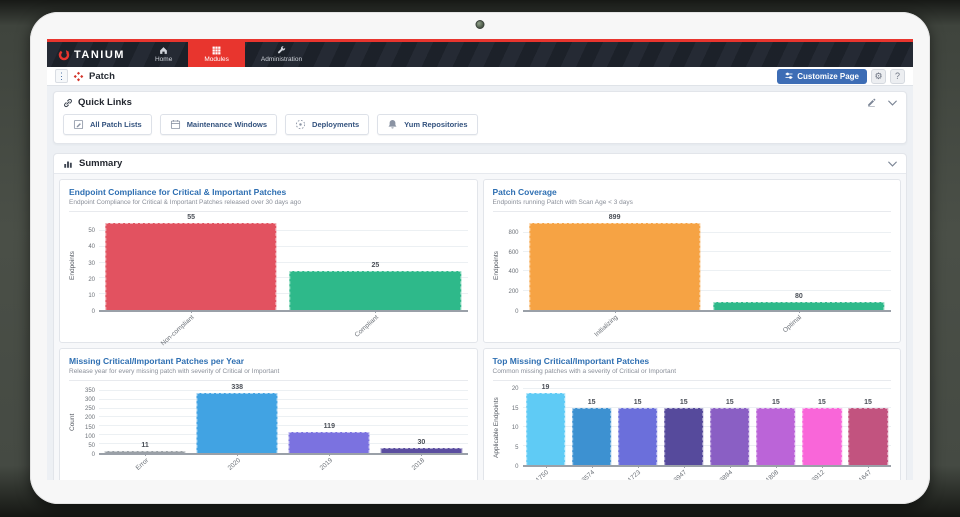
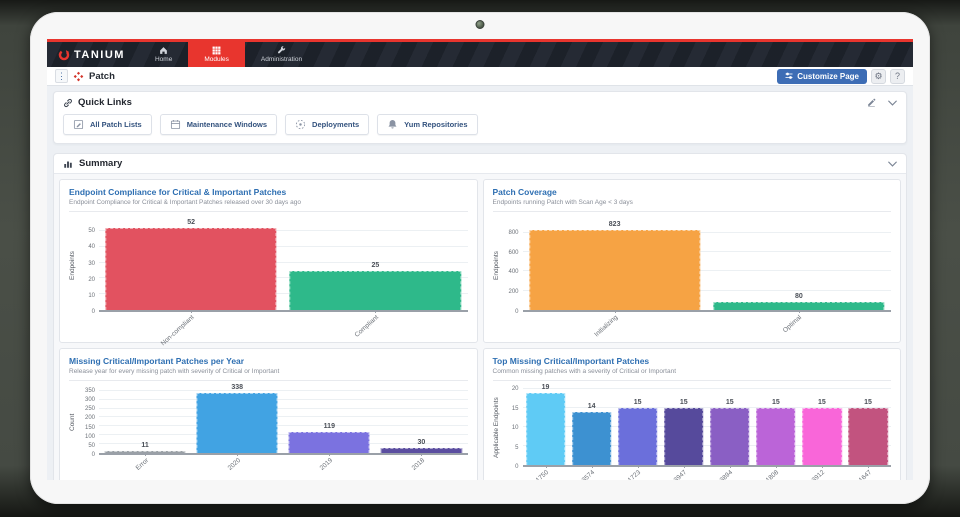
Endpoint Compliance for Critical & Important Patches/Non-compliant: 55 -> 52
Patch Coverage/Initializing: 899 -> 823
Top Missing Critical/Important Patches/3574: 15 -> 14
